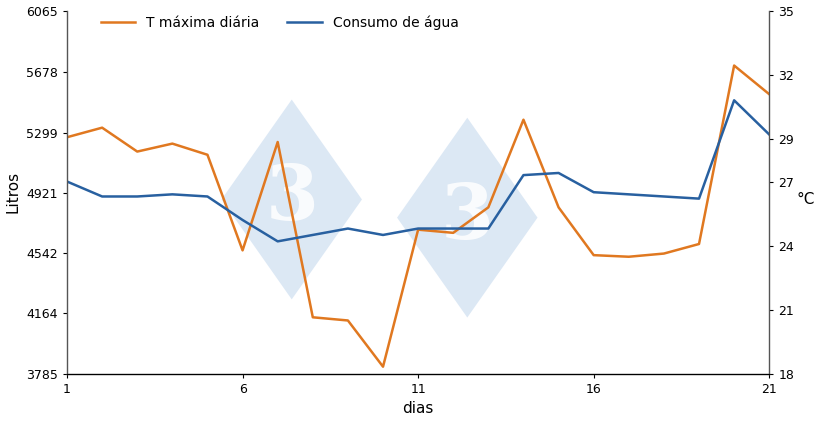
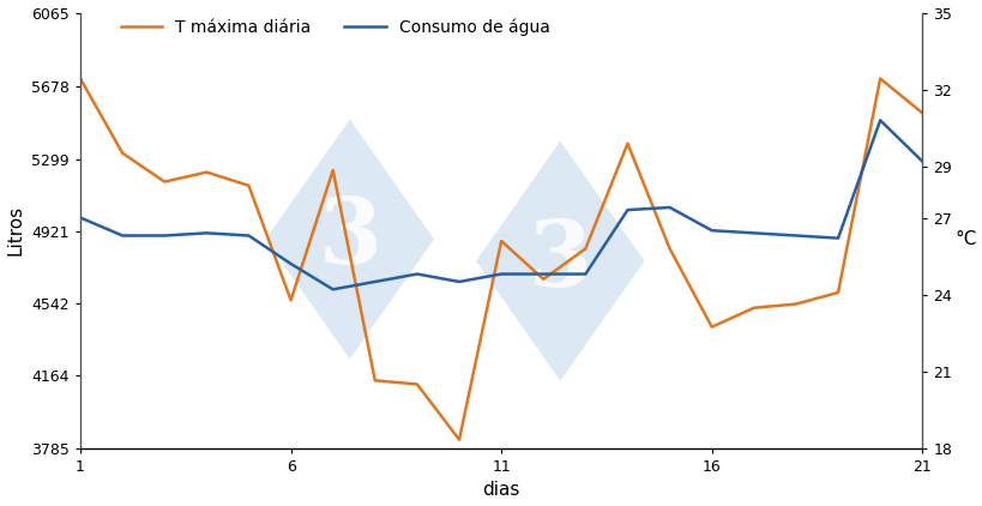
T máxima diária/1: 5270 -> 5720
T máxima diária/11: 4690 -> 4870
T máxima diária/16: 4530 -> 4420
